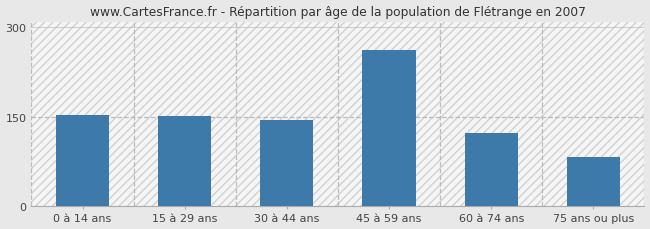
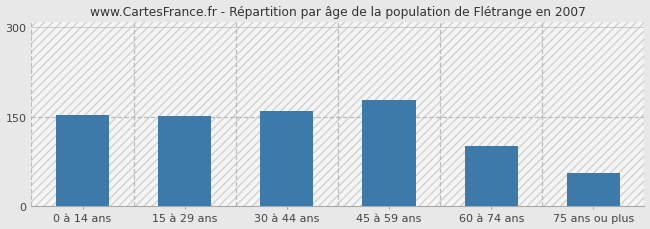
30 à 44 ans: 144 -> 159
45 à 59 ans: 262 -> 178
60 à 74 ans: 122 -> 100
75 ans ou plus: 82 -> 55
